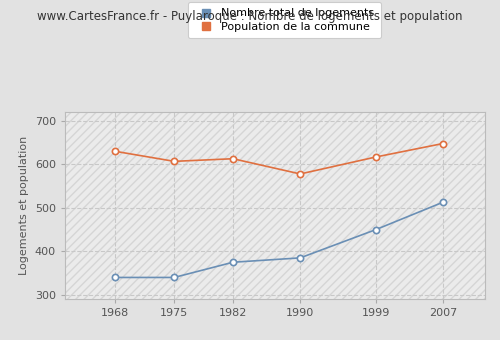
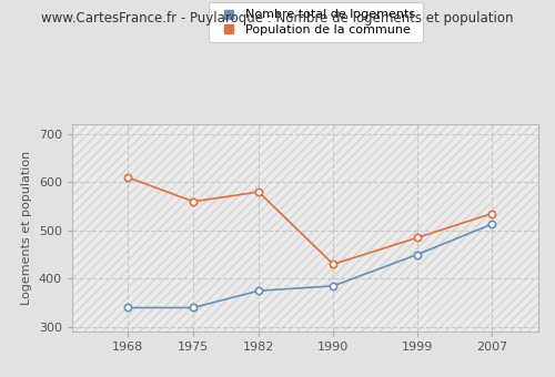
Population de la commune/1968: 630 -> 610
Population de la commune/1975: 607 -> 560
Population de la commune/1982: 613 -> 580
Population de la commune/1990: 578 -> 430
Population de la commune/1999: 617 -> 485
Population de la commune/2007: 648 -> 535
